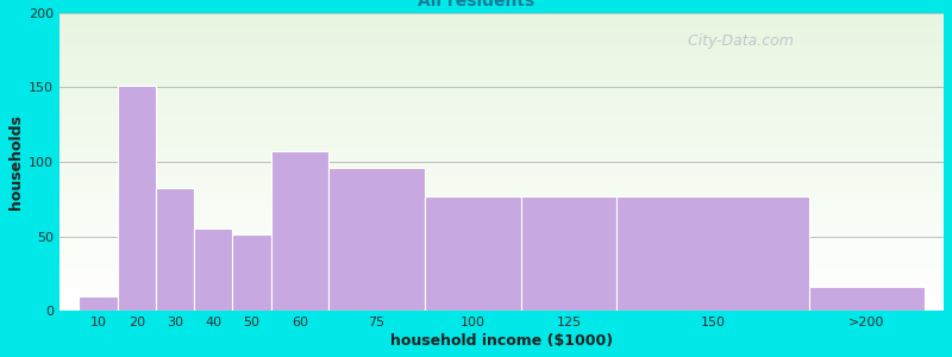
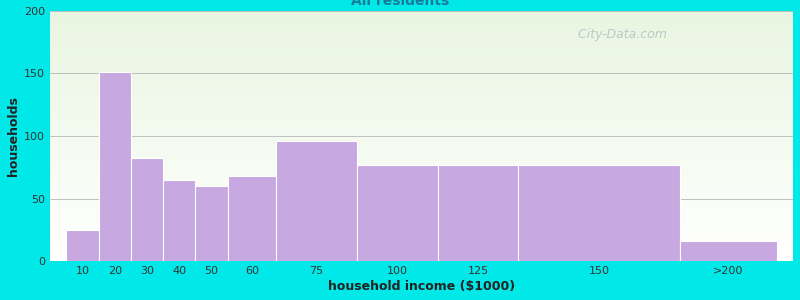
10: 10 -> 25
40: 55 -> 65
50: 51 -> 60
60: 107 -> 68
